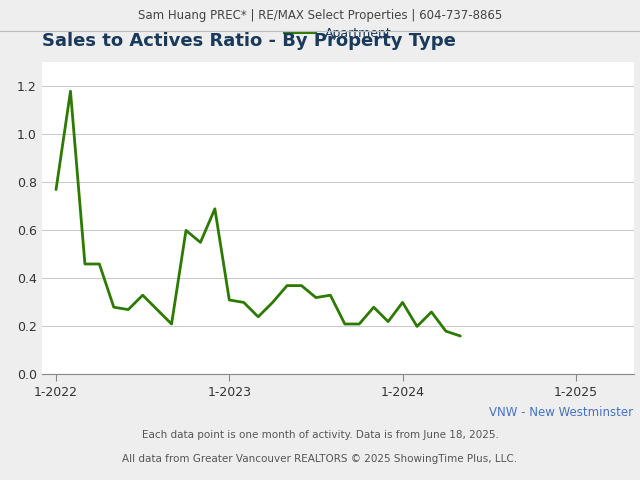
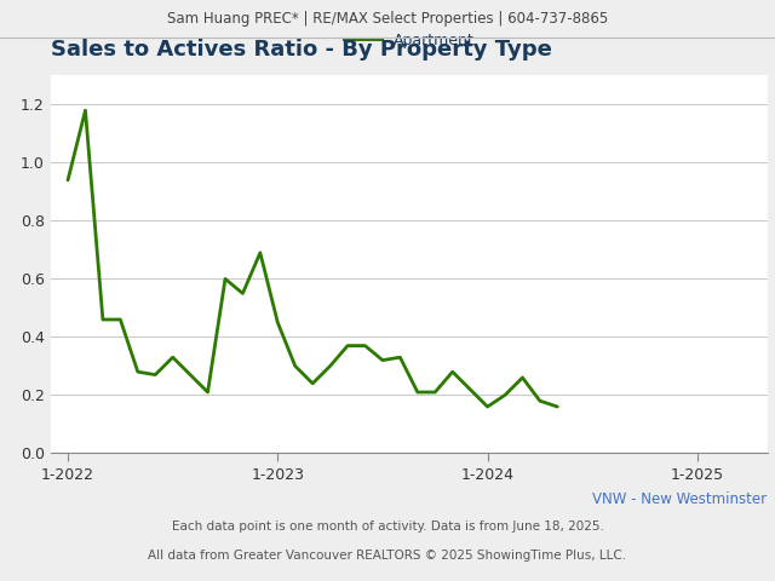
1-2022: 0.77 -> 0.94
1-2023: 0.31 -> 0.45
1-2024: 0.30 -> 0.16
